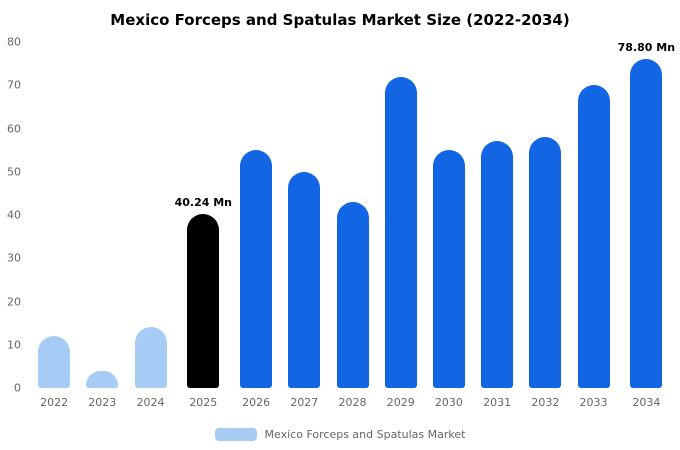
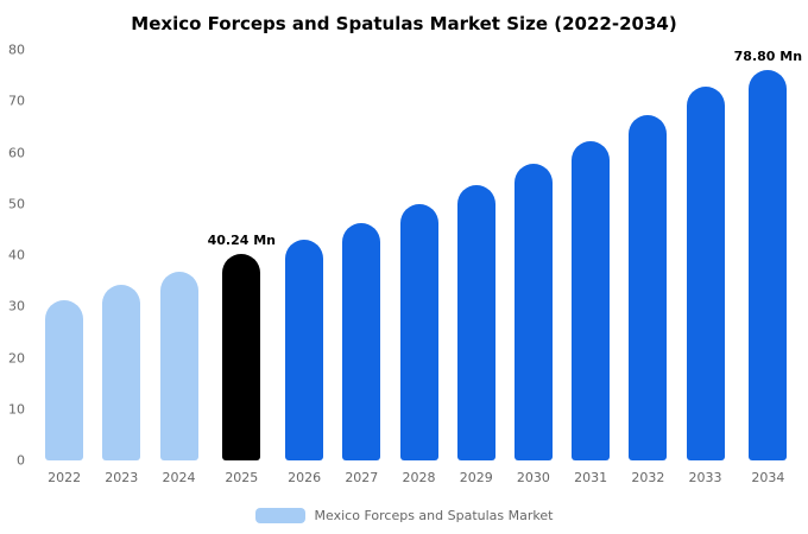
2022: 12 -> 31
2023: 4 -> 34
2024: 14 -> 37
2026: 55 -> 43
2027: 50 -> 46
2028: 43 -> 50
2029: 72 -> 54
2030: 55 -> 58
2031: 57 -> 62
2032: 58 -> 67
2033: 70 -> 73
